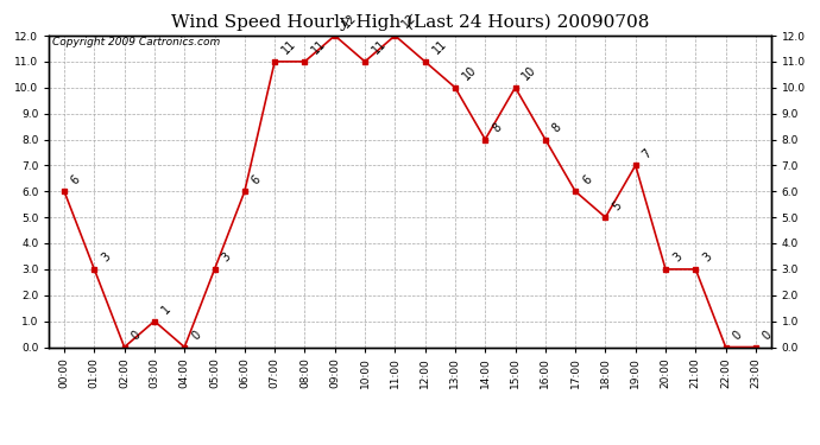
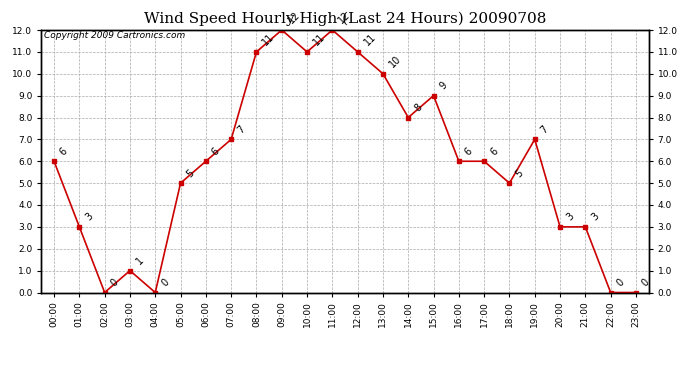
05:00: 3 -> 5
07:00: 11 -> 7
15:00: 10 -> 9
16:00: 8 -> 6
